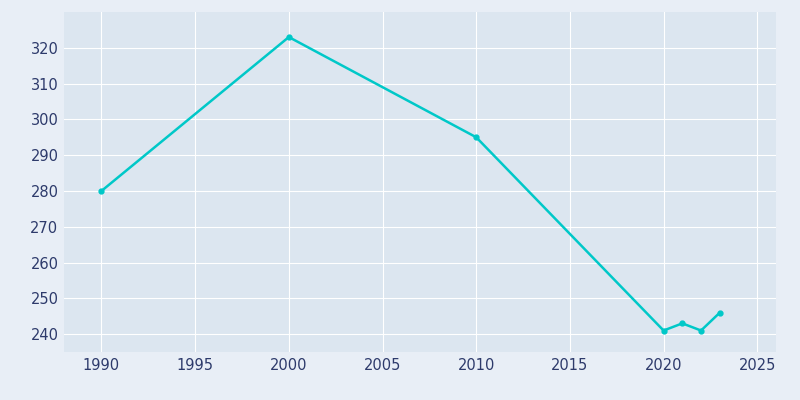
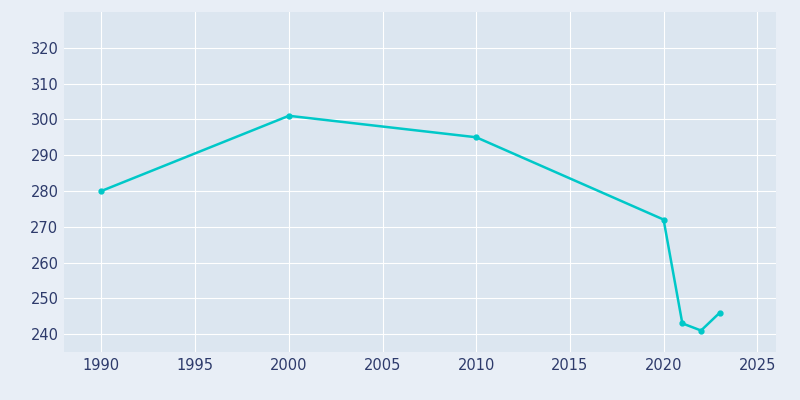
2000: 323 -> 301
2020: 241 -> 272
